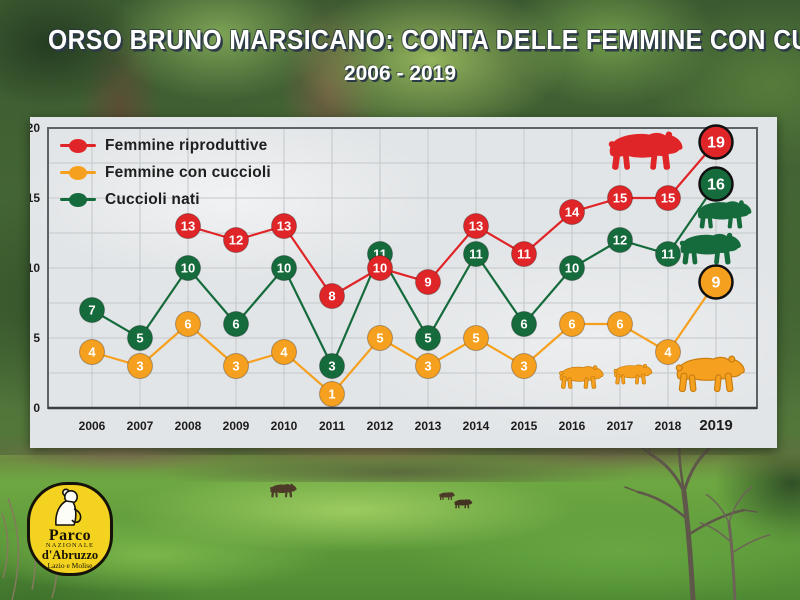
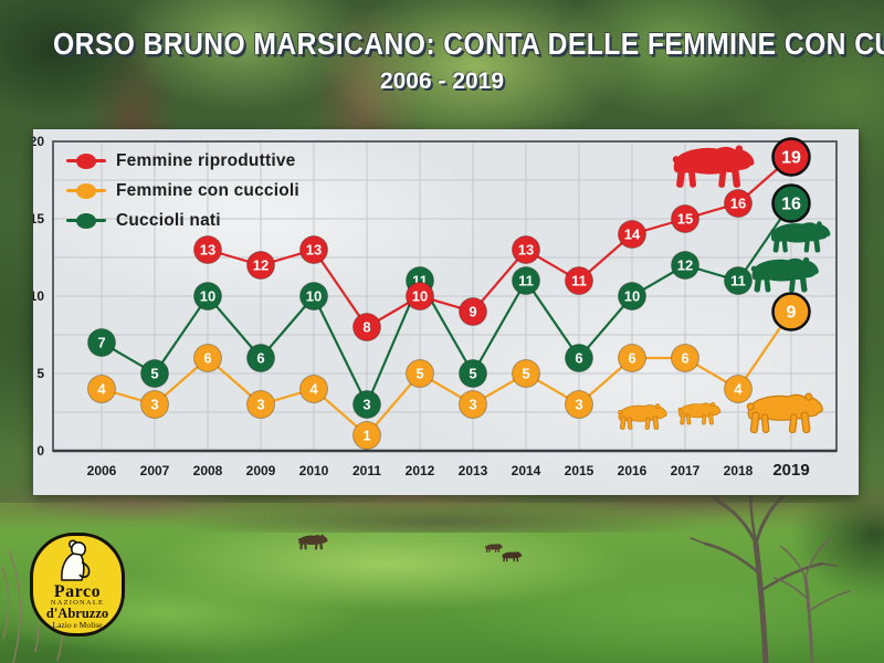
Femmine riproduttive/2018: 15 -> 16
